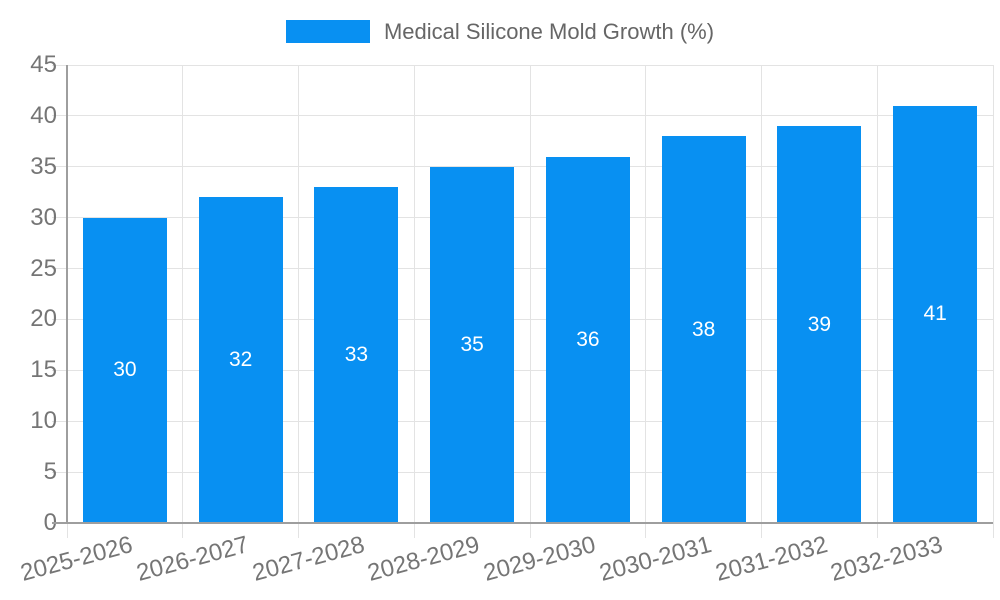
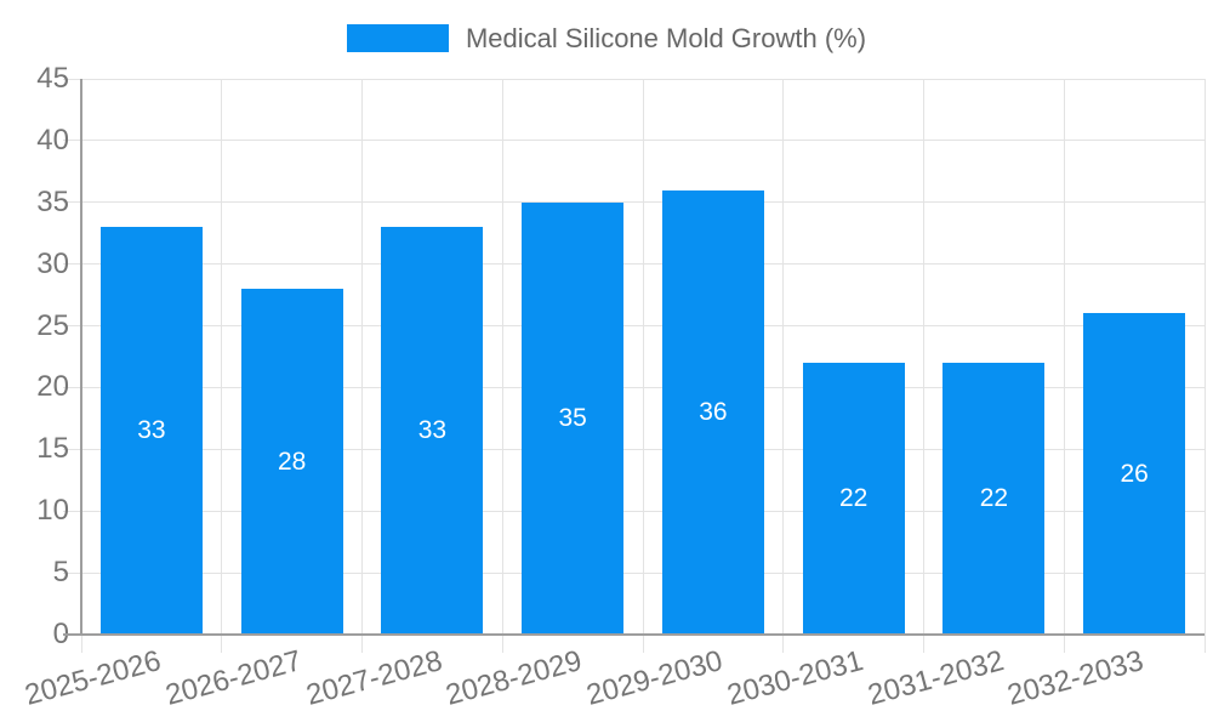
2025-2026: 30 -> 33
2026-2027: 32 -> 28
2030-2031: 38 -> 22
2031-2032: 39 -> 22
2032-2033: 41 -> 26
